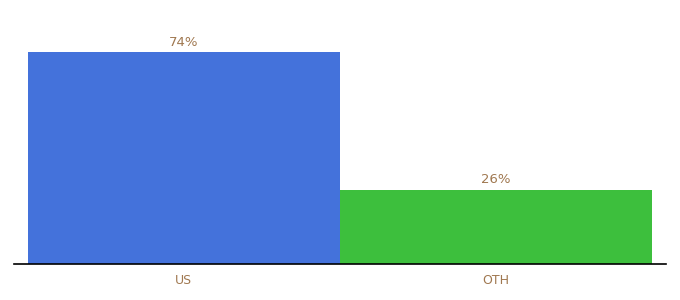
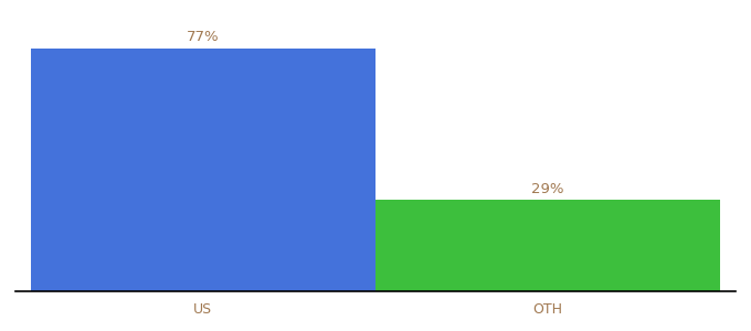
US: 74% -> 77%
OTH: 26% -> 29%
